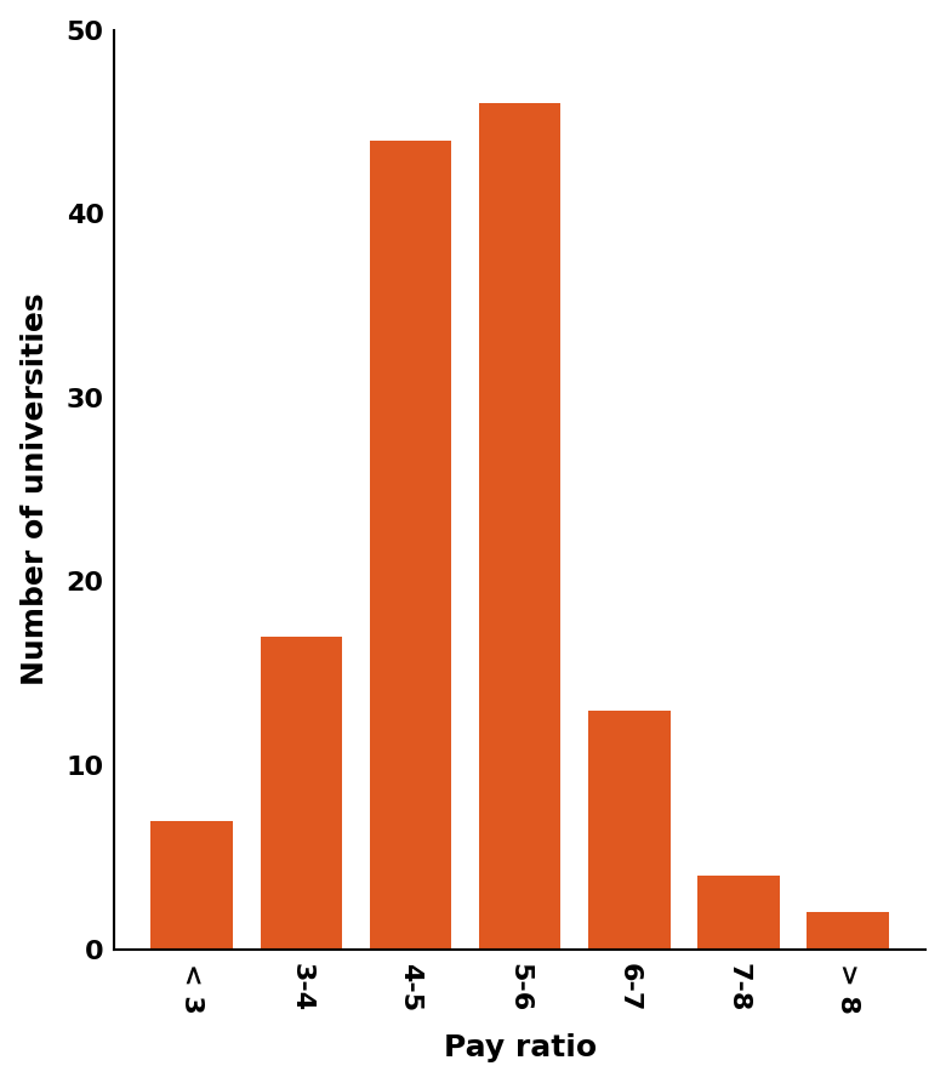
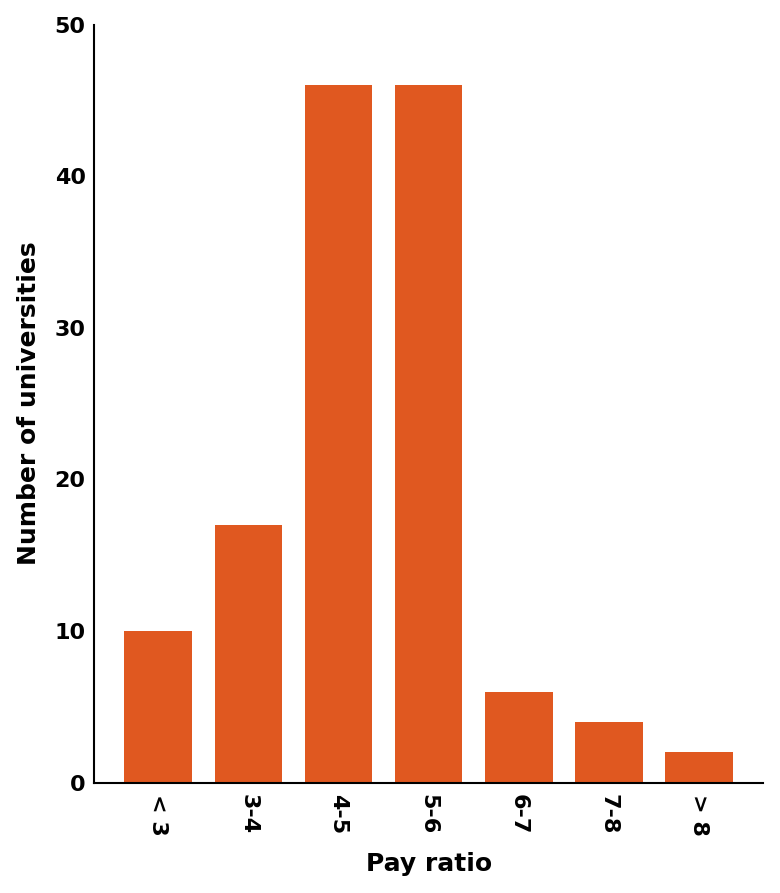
< 3: 7 -> 10
4-5: 44 -> 46
6-7: 13 -> 6
